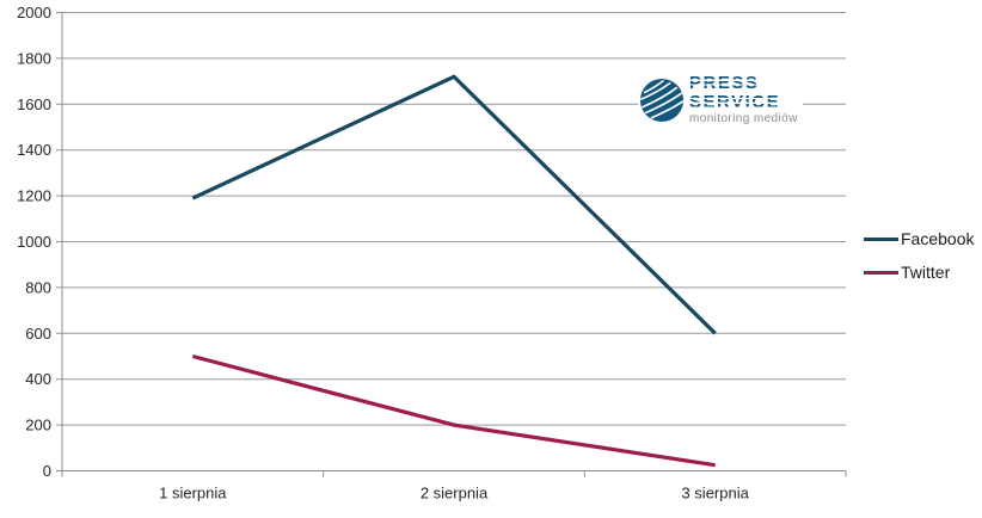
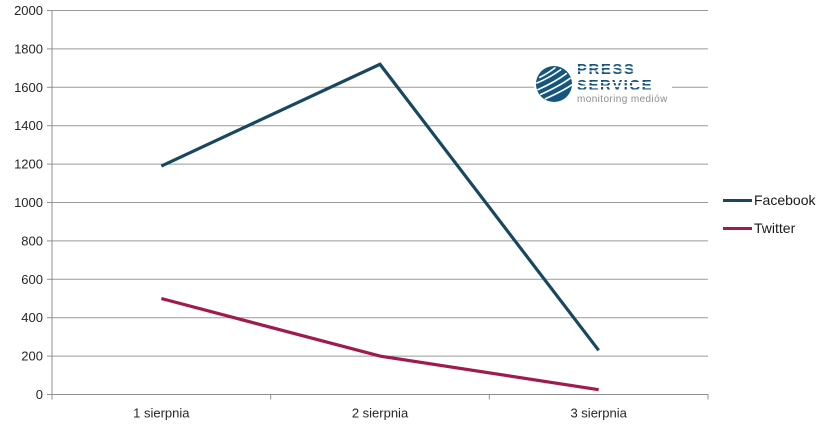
Facebook/3 sierpnia: 600 -> 230
